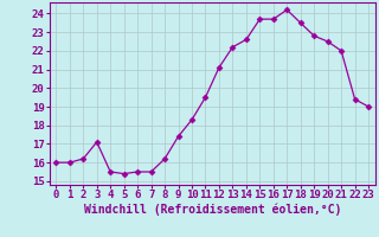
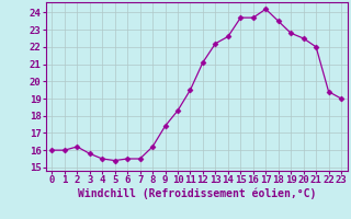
3: 17.1 -> 15.8
